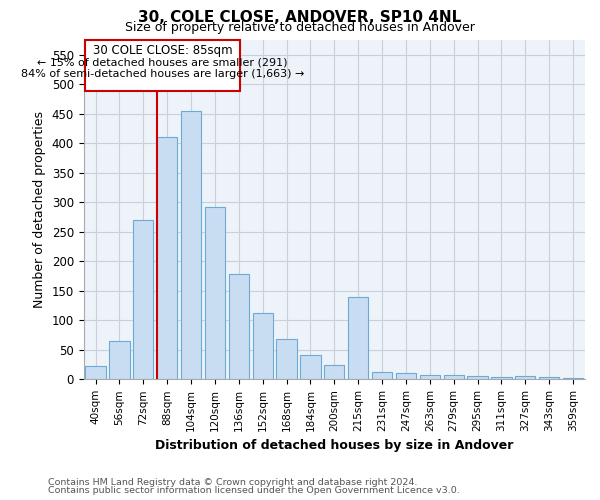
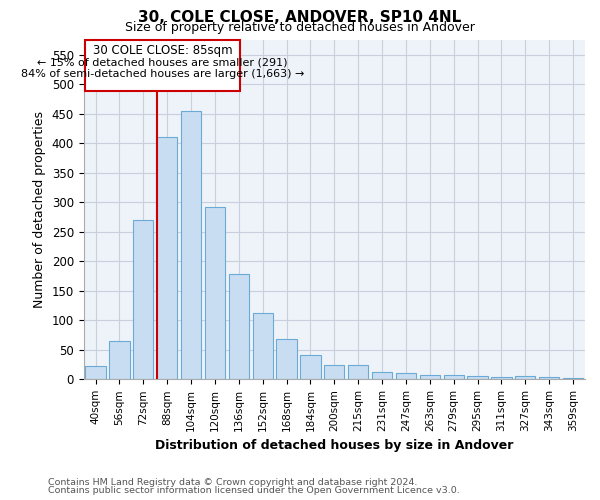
215sqm: 140 -> 24
